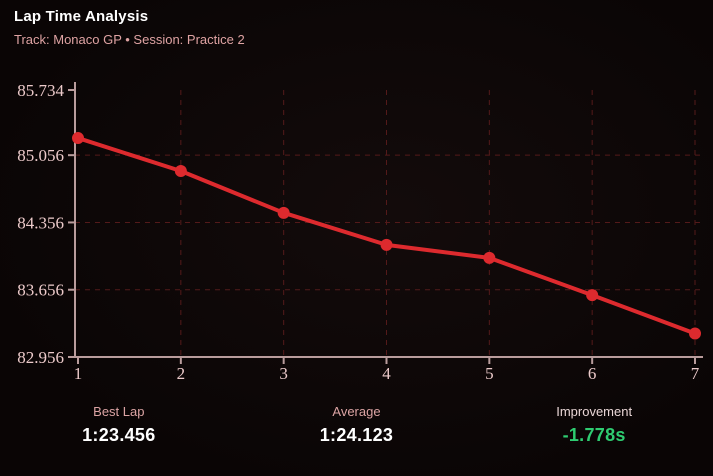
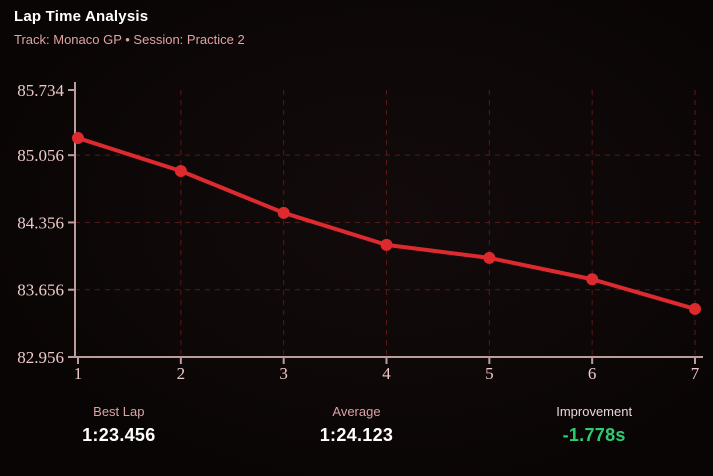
6: 83.6 -> 83.8
7: 83.2 -> 83.5
